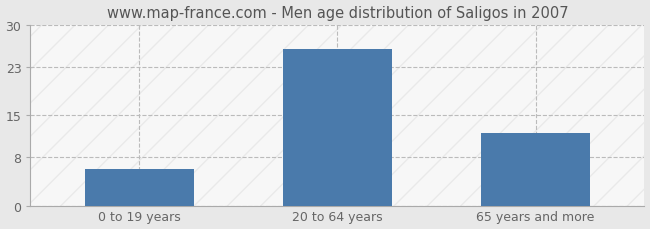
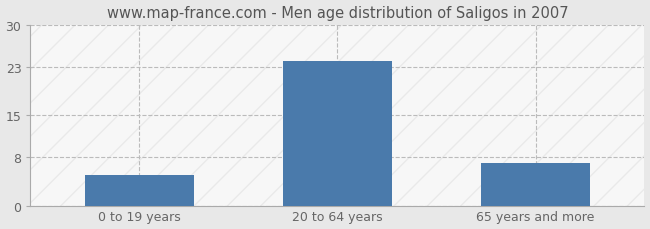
0 to 19 years: 6 -> 5
20 to 64 years: 26 -> 24
65 years and more: 12 -> 7
